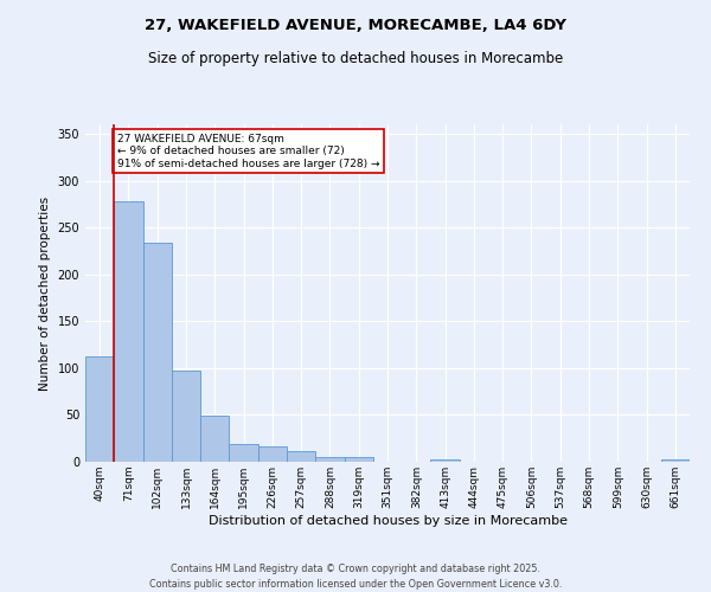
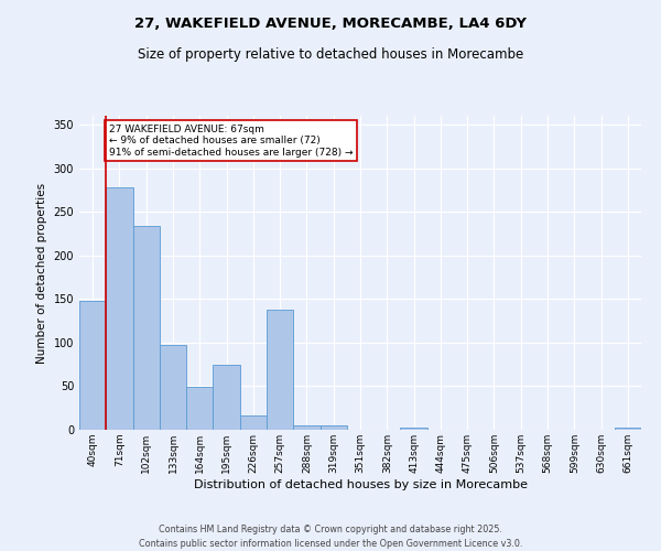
40sqm: 113 -> 148
195sqm: 19 -> 74
257sqm: 12 -> 138
